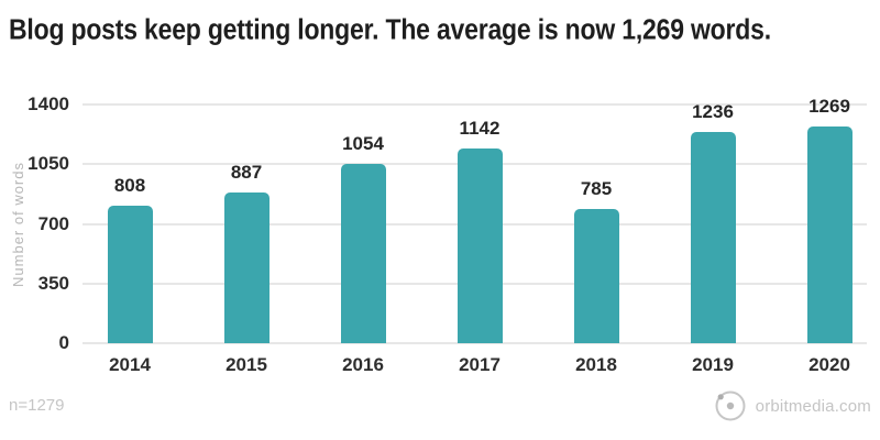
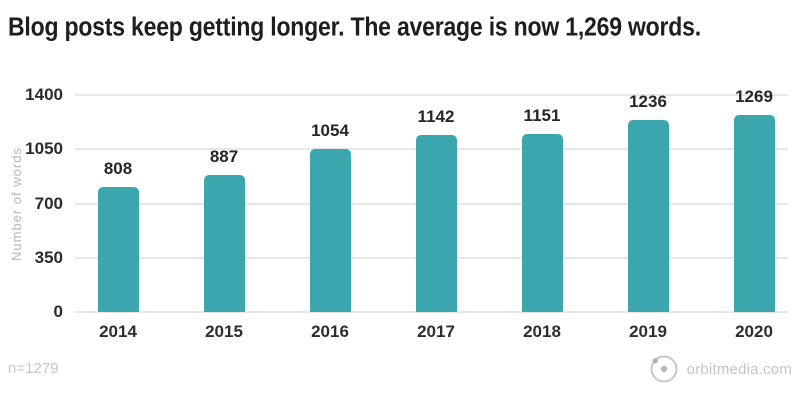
2018: 785 -> 1151
